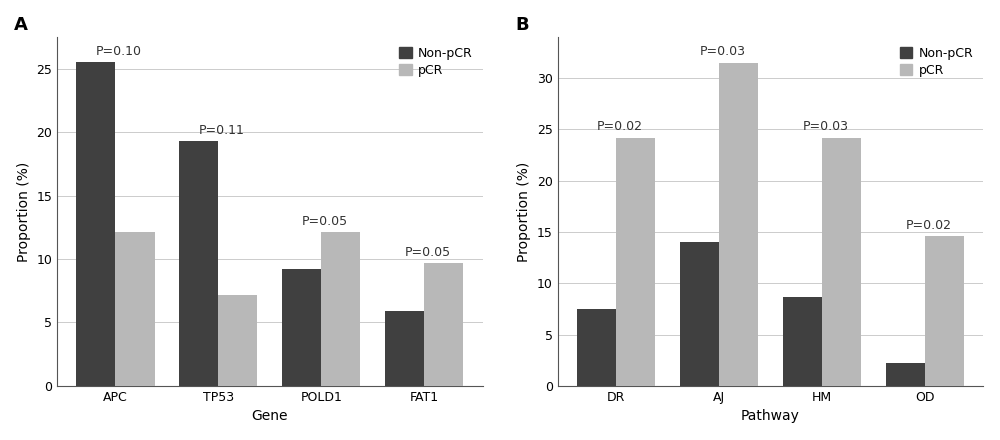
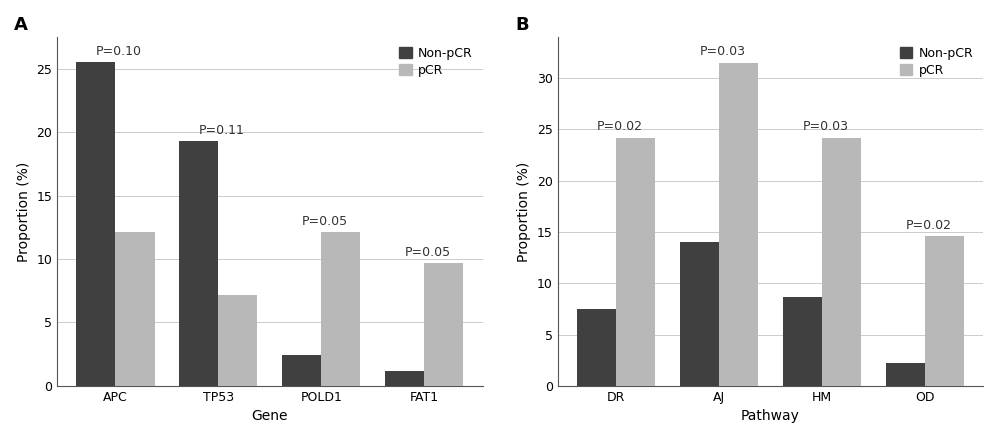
Non-pCR/POLD1: 9.2 -> 2.4
Non-pCR/FAT1: 5.9 -> 1.2
